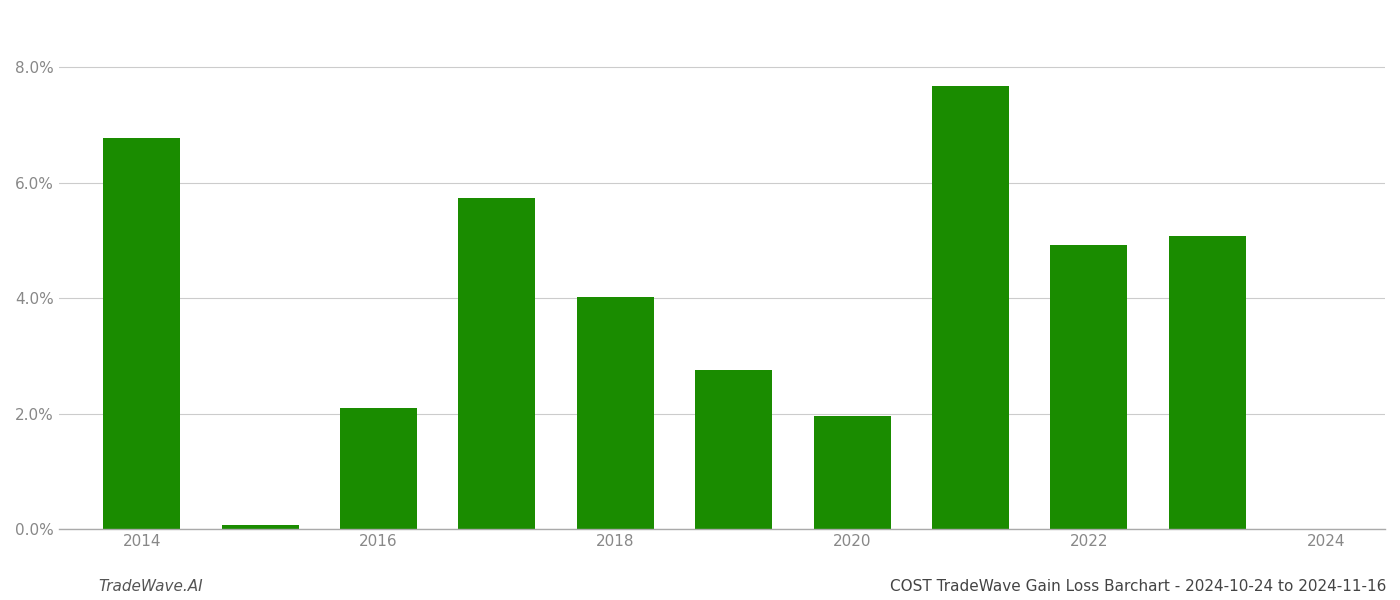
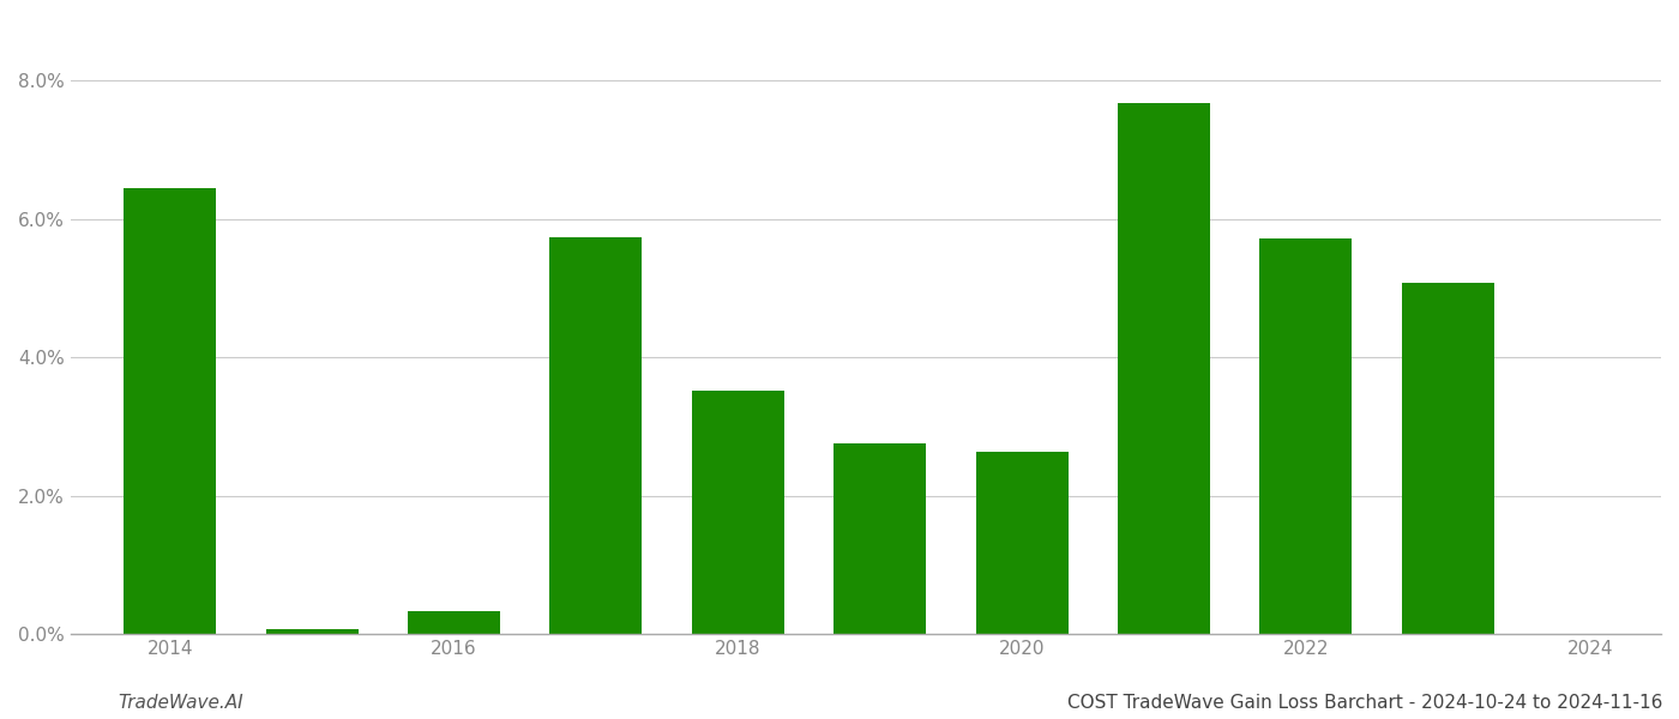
2014: 6.78% -> 6.45%
2016: 2.10% -> 0.33%
2018: 4.02% -> 3.52%
2020: 1.96% -> 2.63%
2022: 4.92% -> 5.72%
